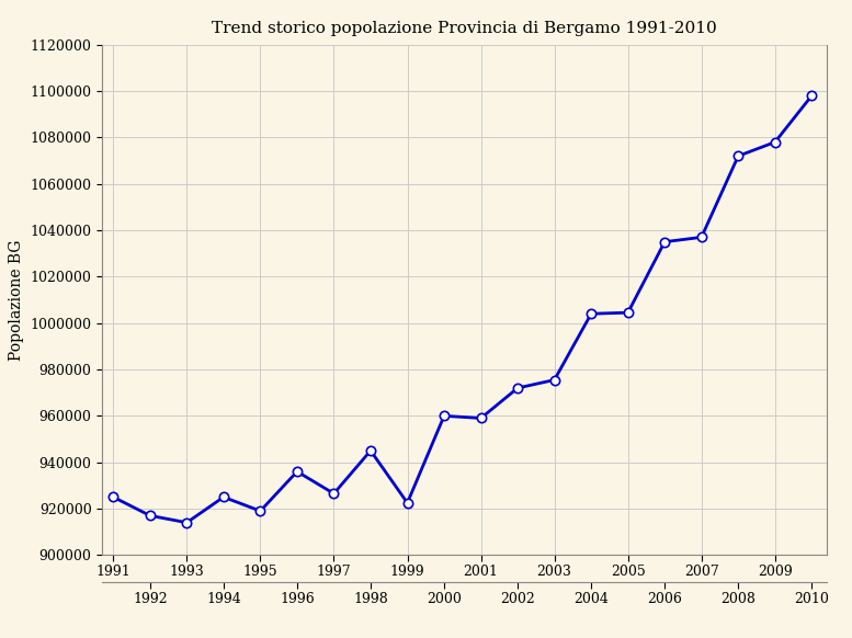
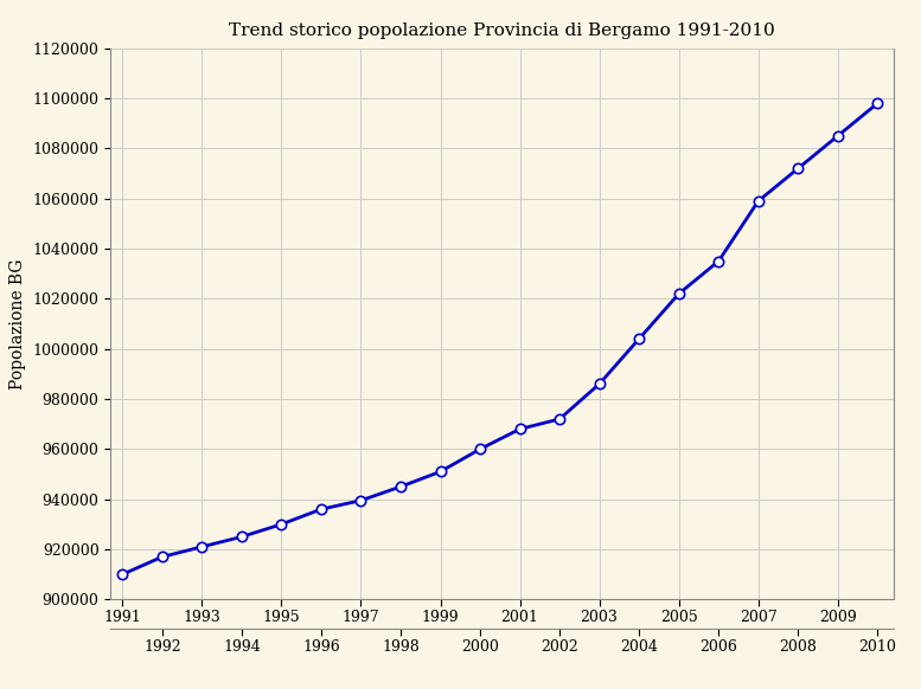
1991: 925000 -> 910000
1993: 914000 -> 921000
1995: 919000 -> 930000
1997: 926500 -> 939500
1999: 922500 -> 951000
2001: 959000 -> 968000
2003: 975500 -> 986000
2005: 1004500 -> 1022000
2007: 1037000 -> 1059000
2009: 1078000 -> 1085000
